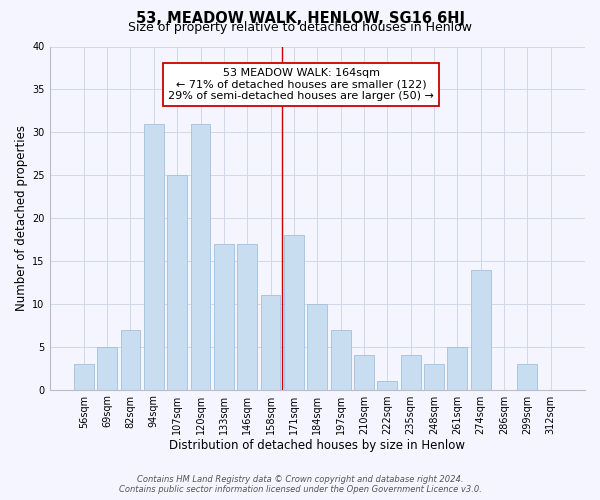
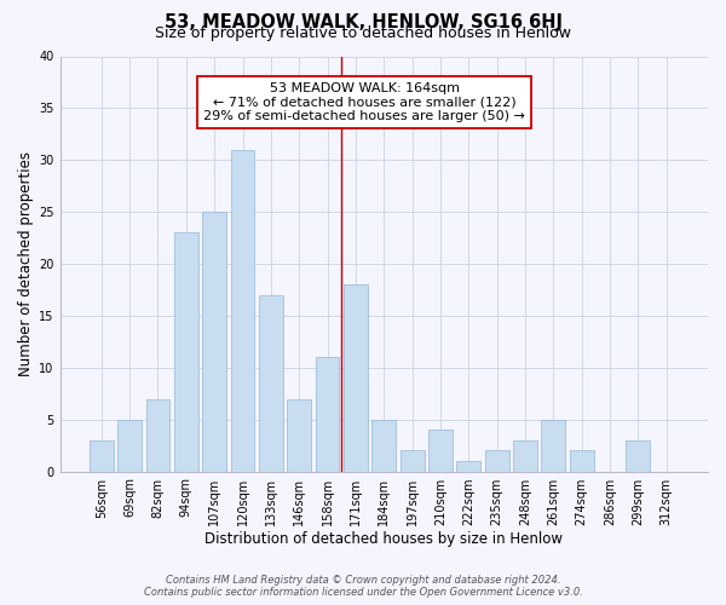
94sqm: 31 -> 23
146sqm: 17 -> 7
184sqm: 10 -> 5
197sqm: 7 -> 2
235sqm: 4 -> 2
274sqm: 14 -> 2
